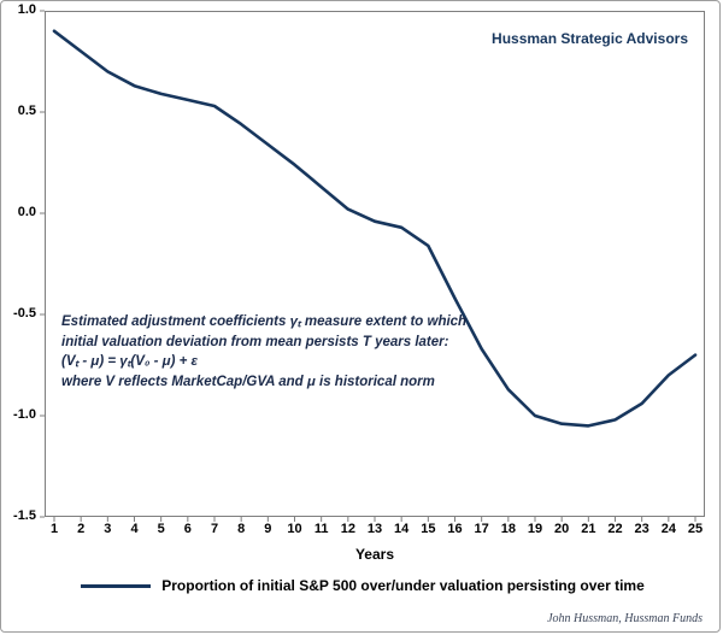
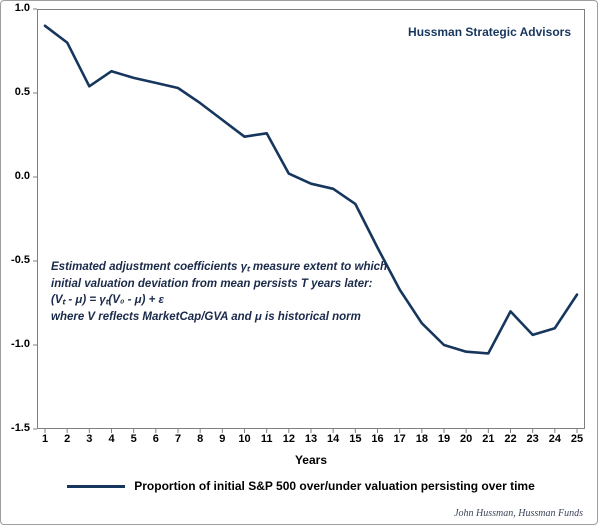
3: 0.70 -> 0.54
11: 0.13 -> 0.26
22: -1.02 -> -0.80
24: -0.80 -> -0.90
